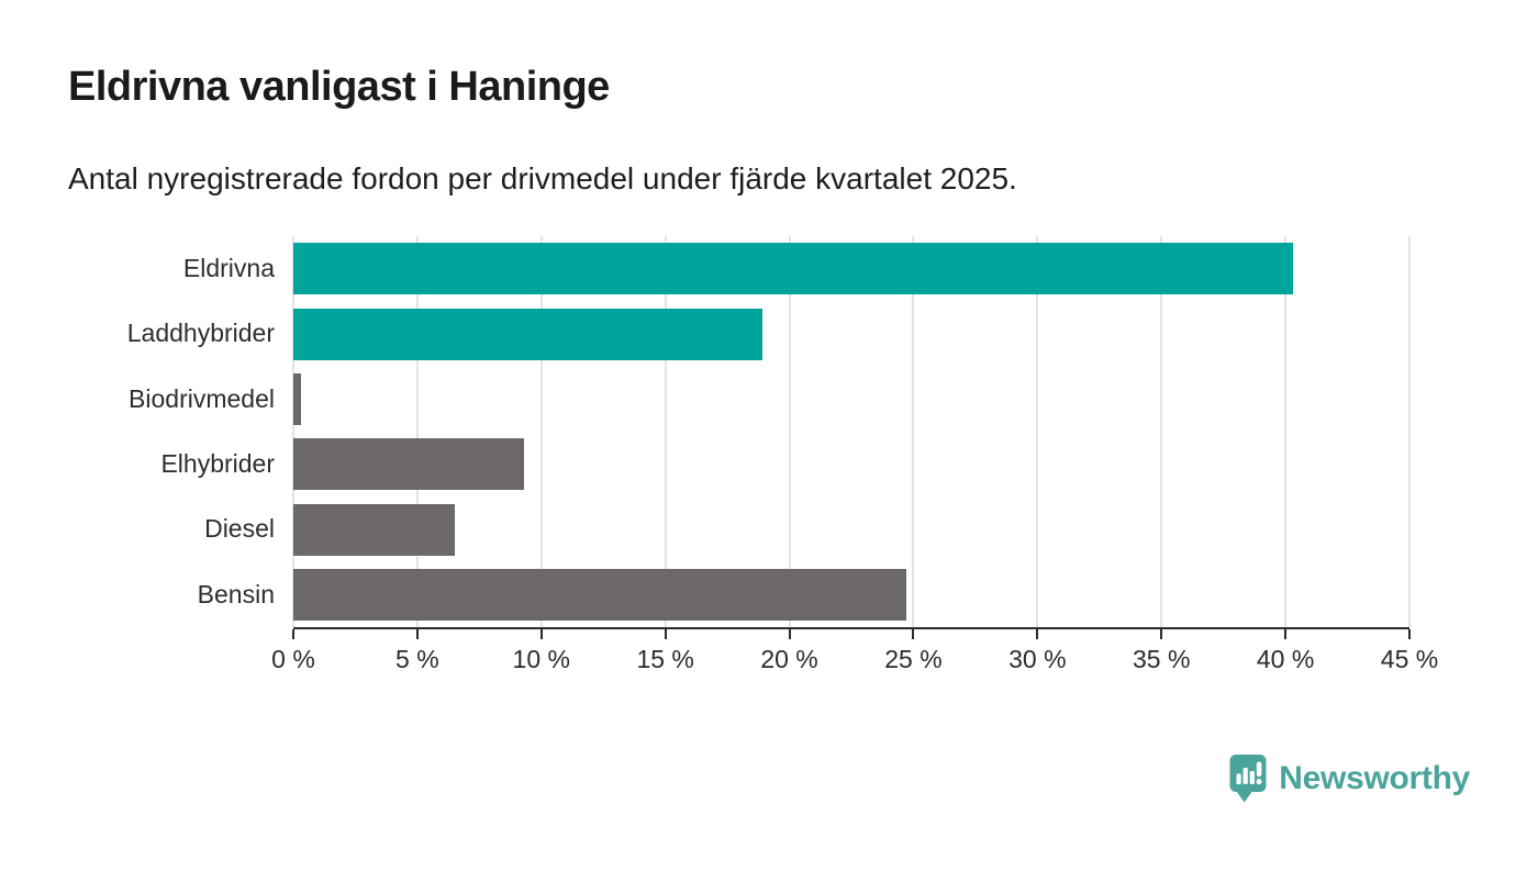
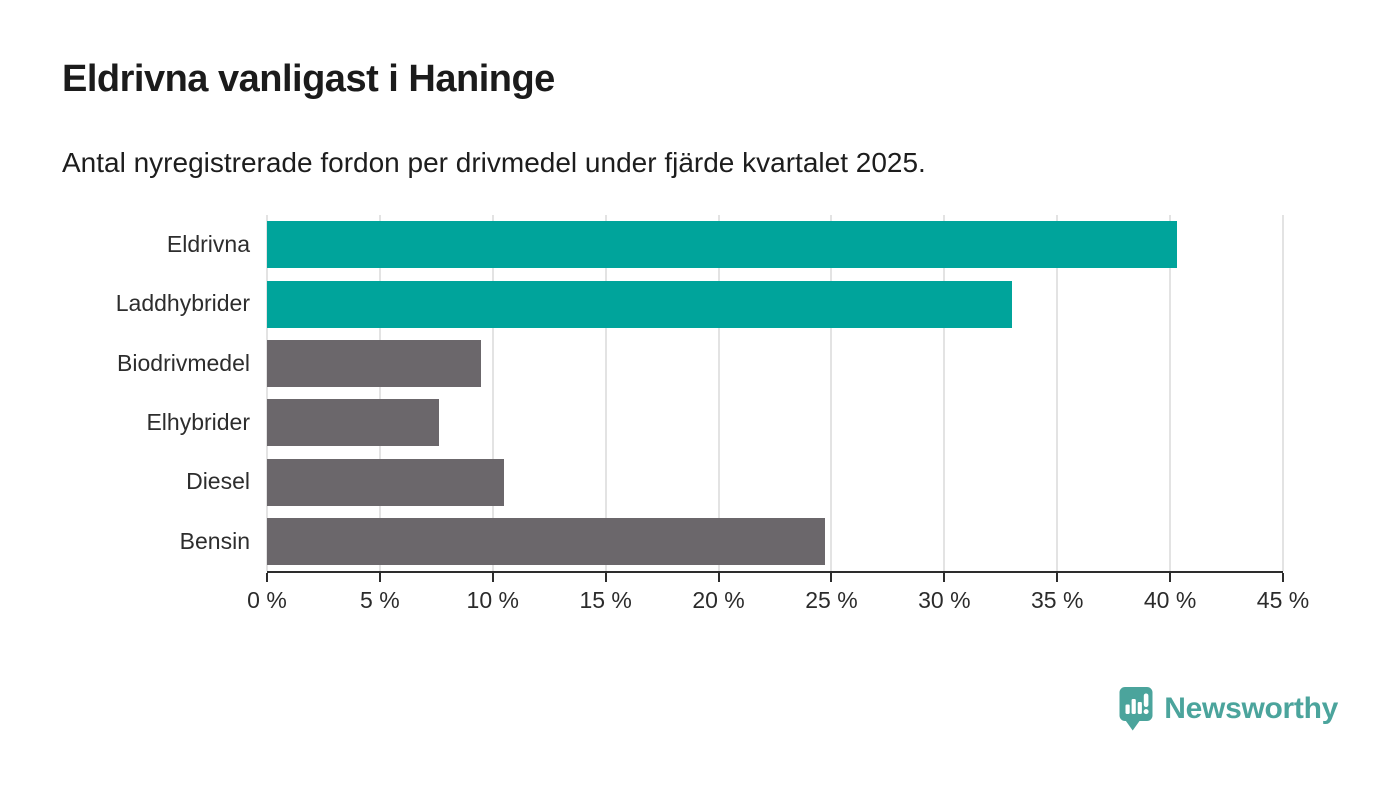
Laddhybrider: 18.9% -> 33.0%
Biodrivmedel: 0.3% -> 9.5%
Elhybrider: 9.3% -> 7.6%
Diesel: 6.5% -> 10.5%
